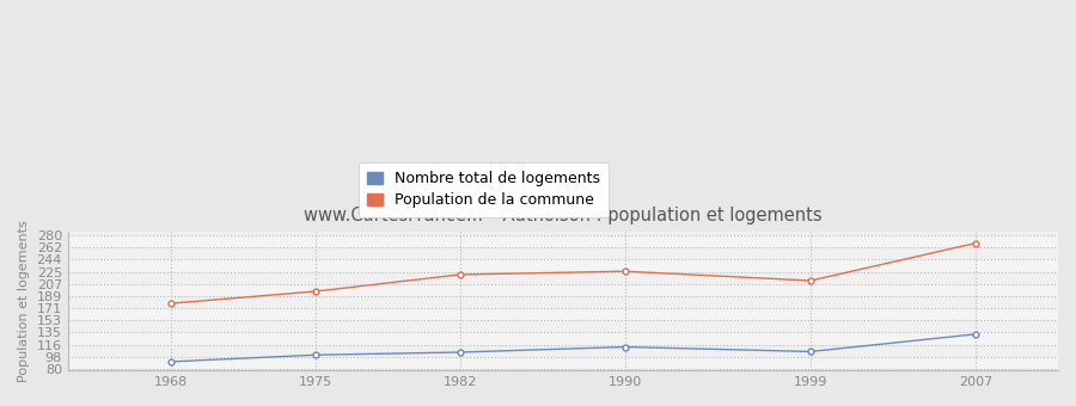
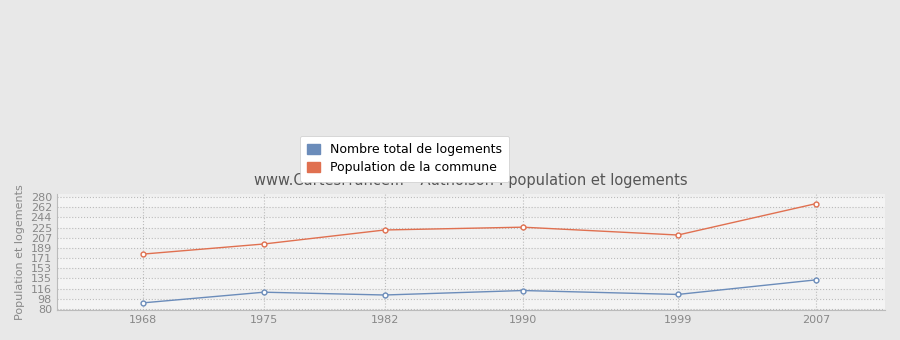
Nombre total de logements/1975: 101 -> 110
